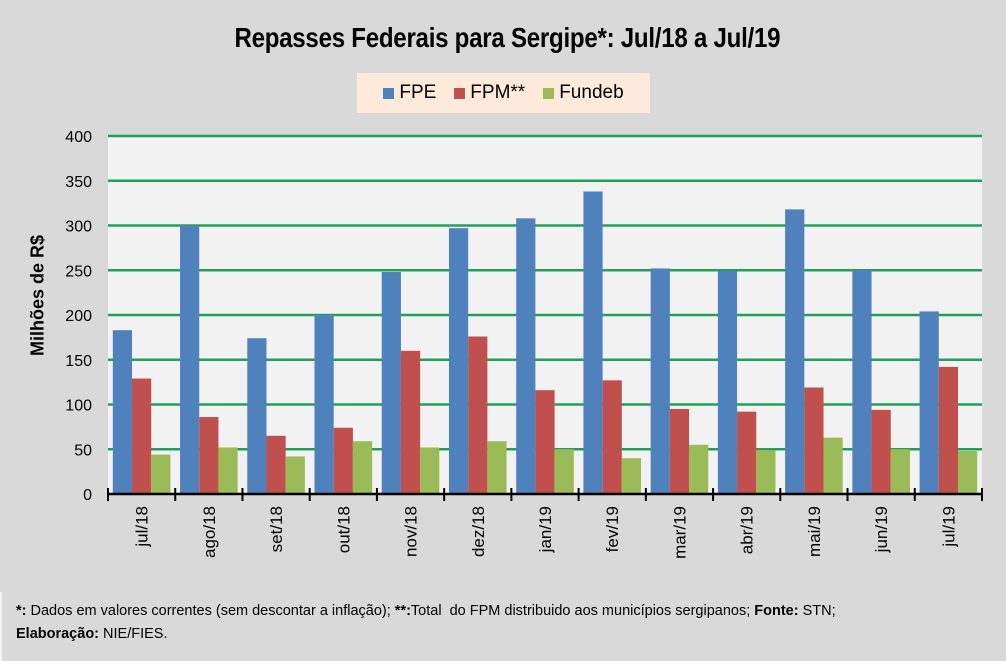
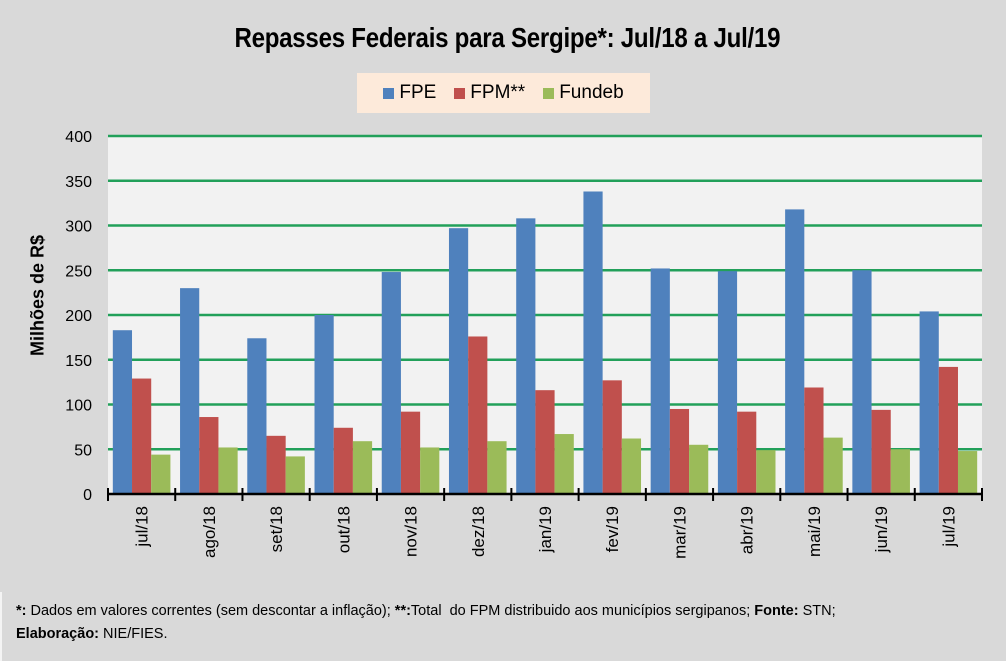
FPE/ago/18: 300 -> 230
FPM**/nov/18: 160 -> 90
Fundeb/jan/19: 50 -> 70
Fundeb/fev/19: 40 -> 60
